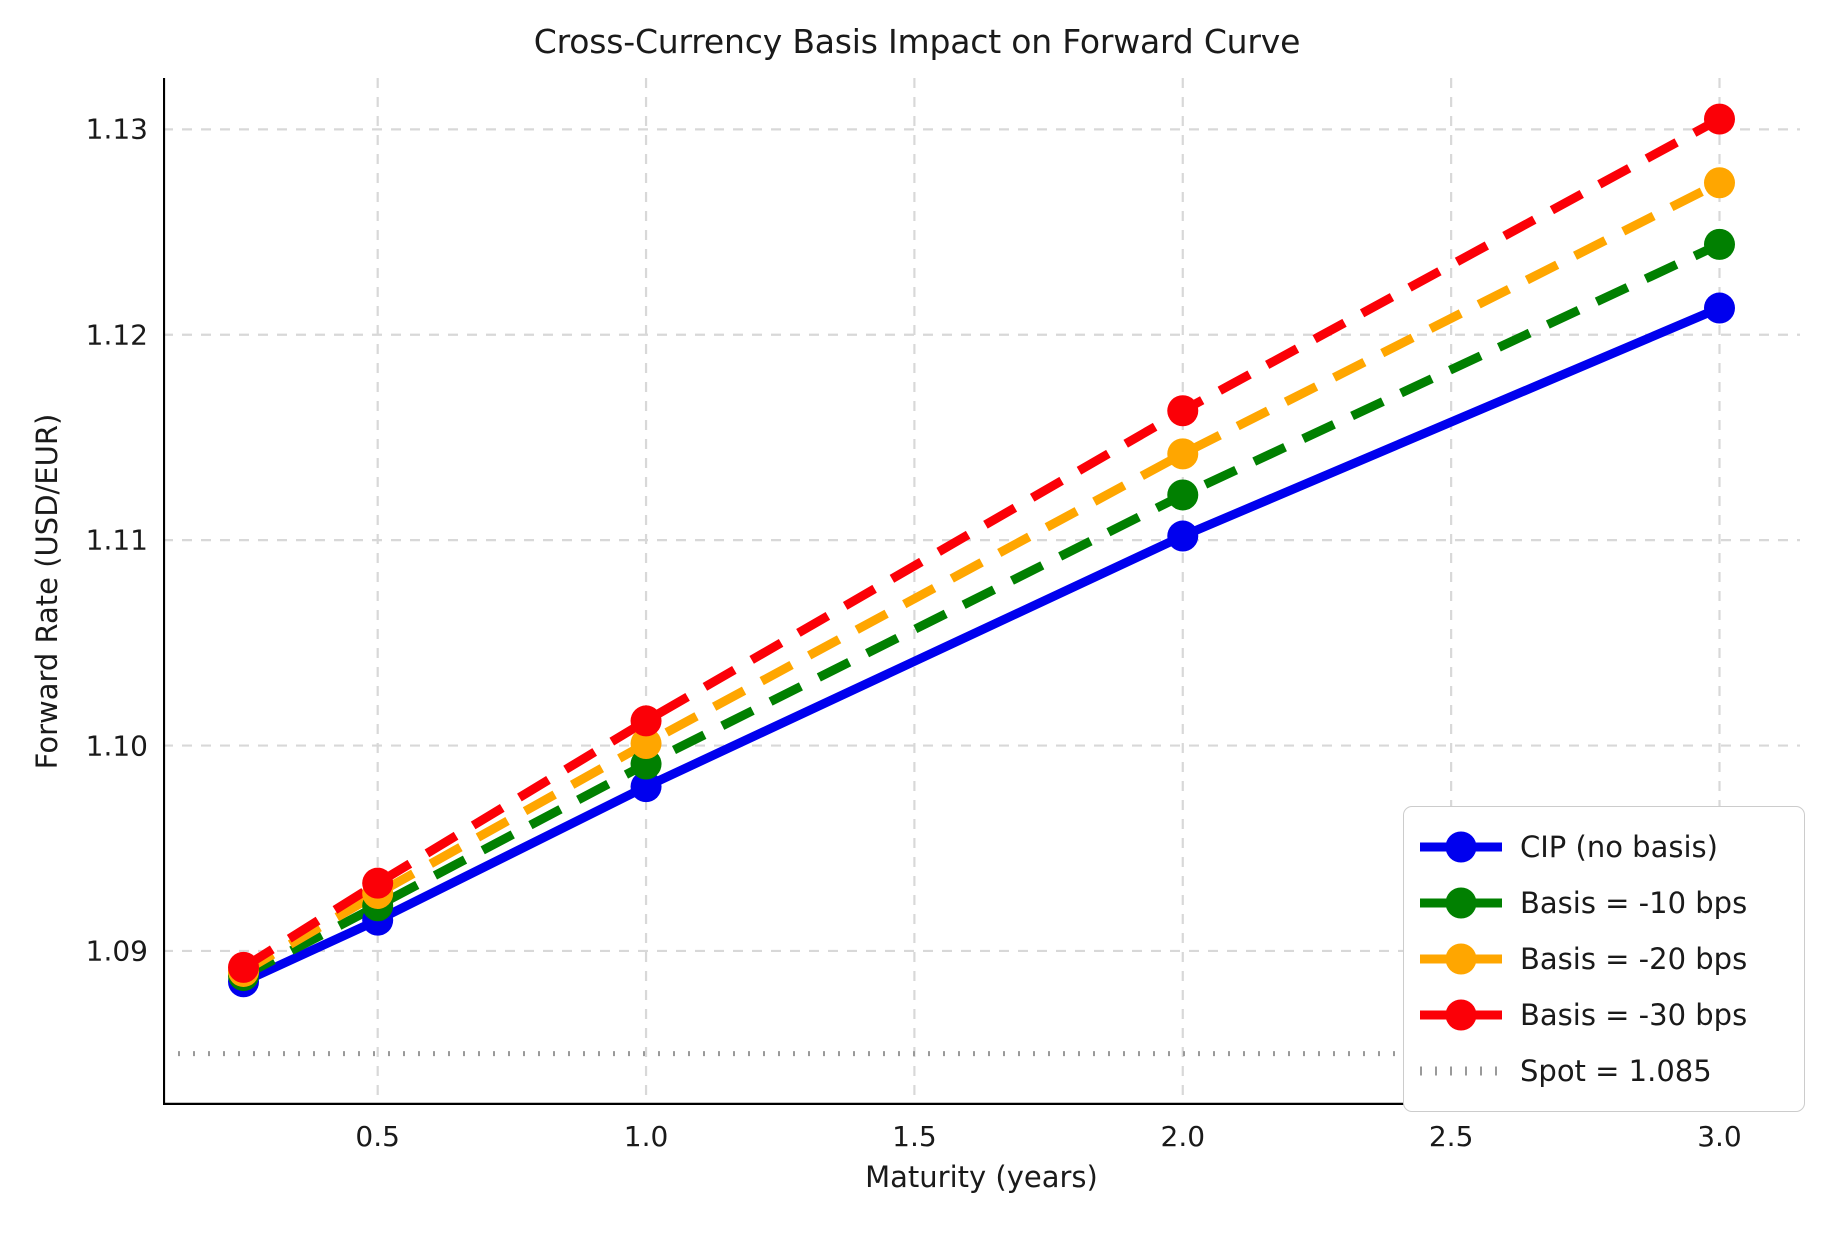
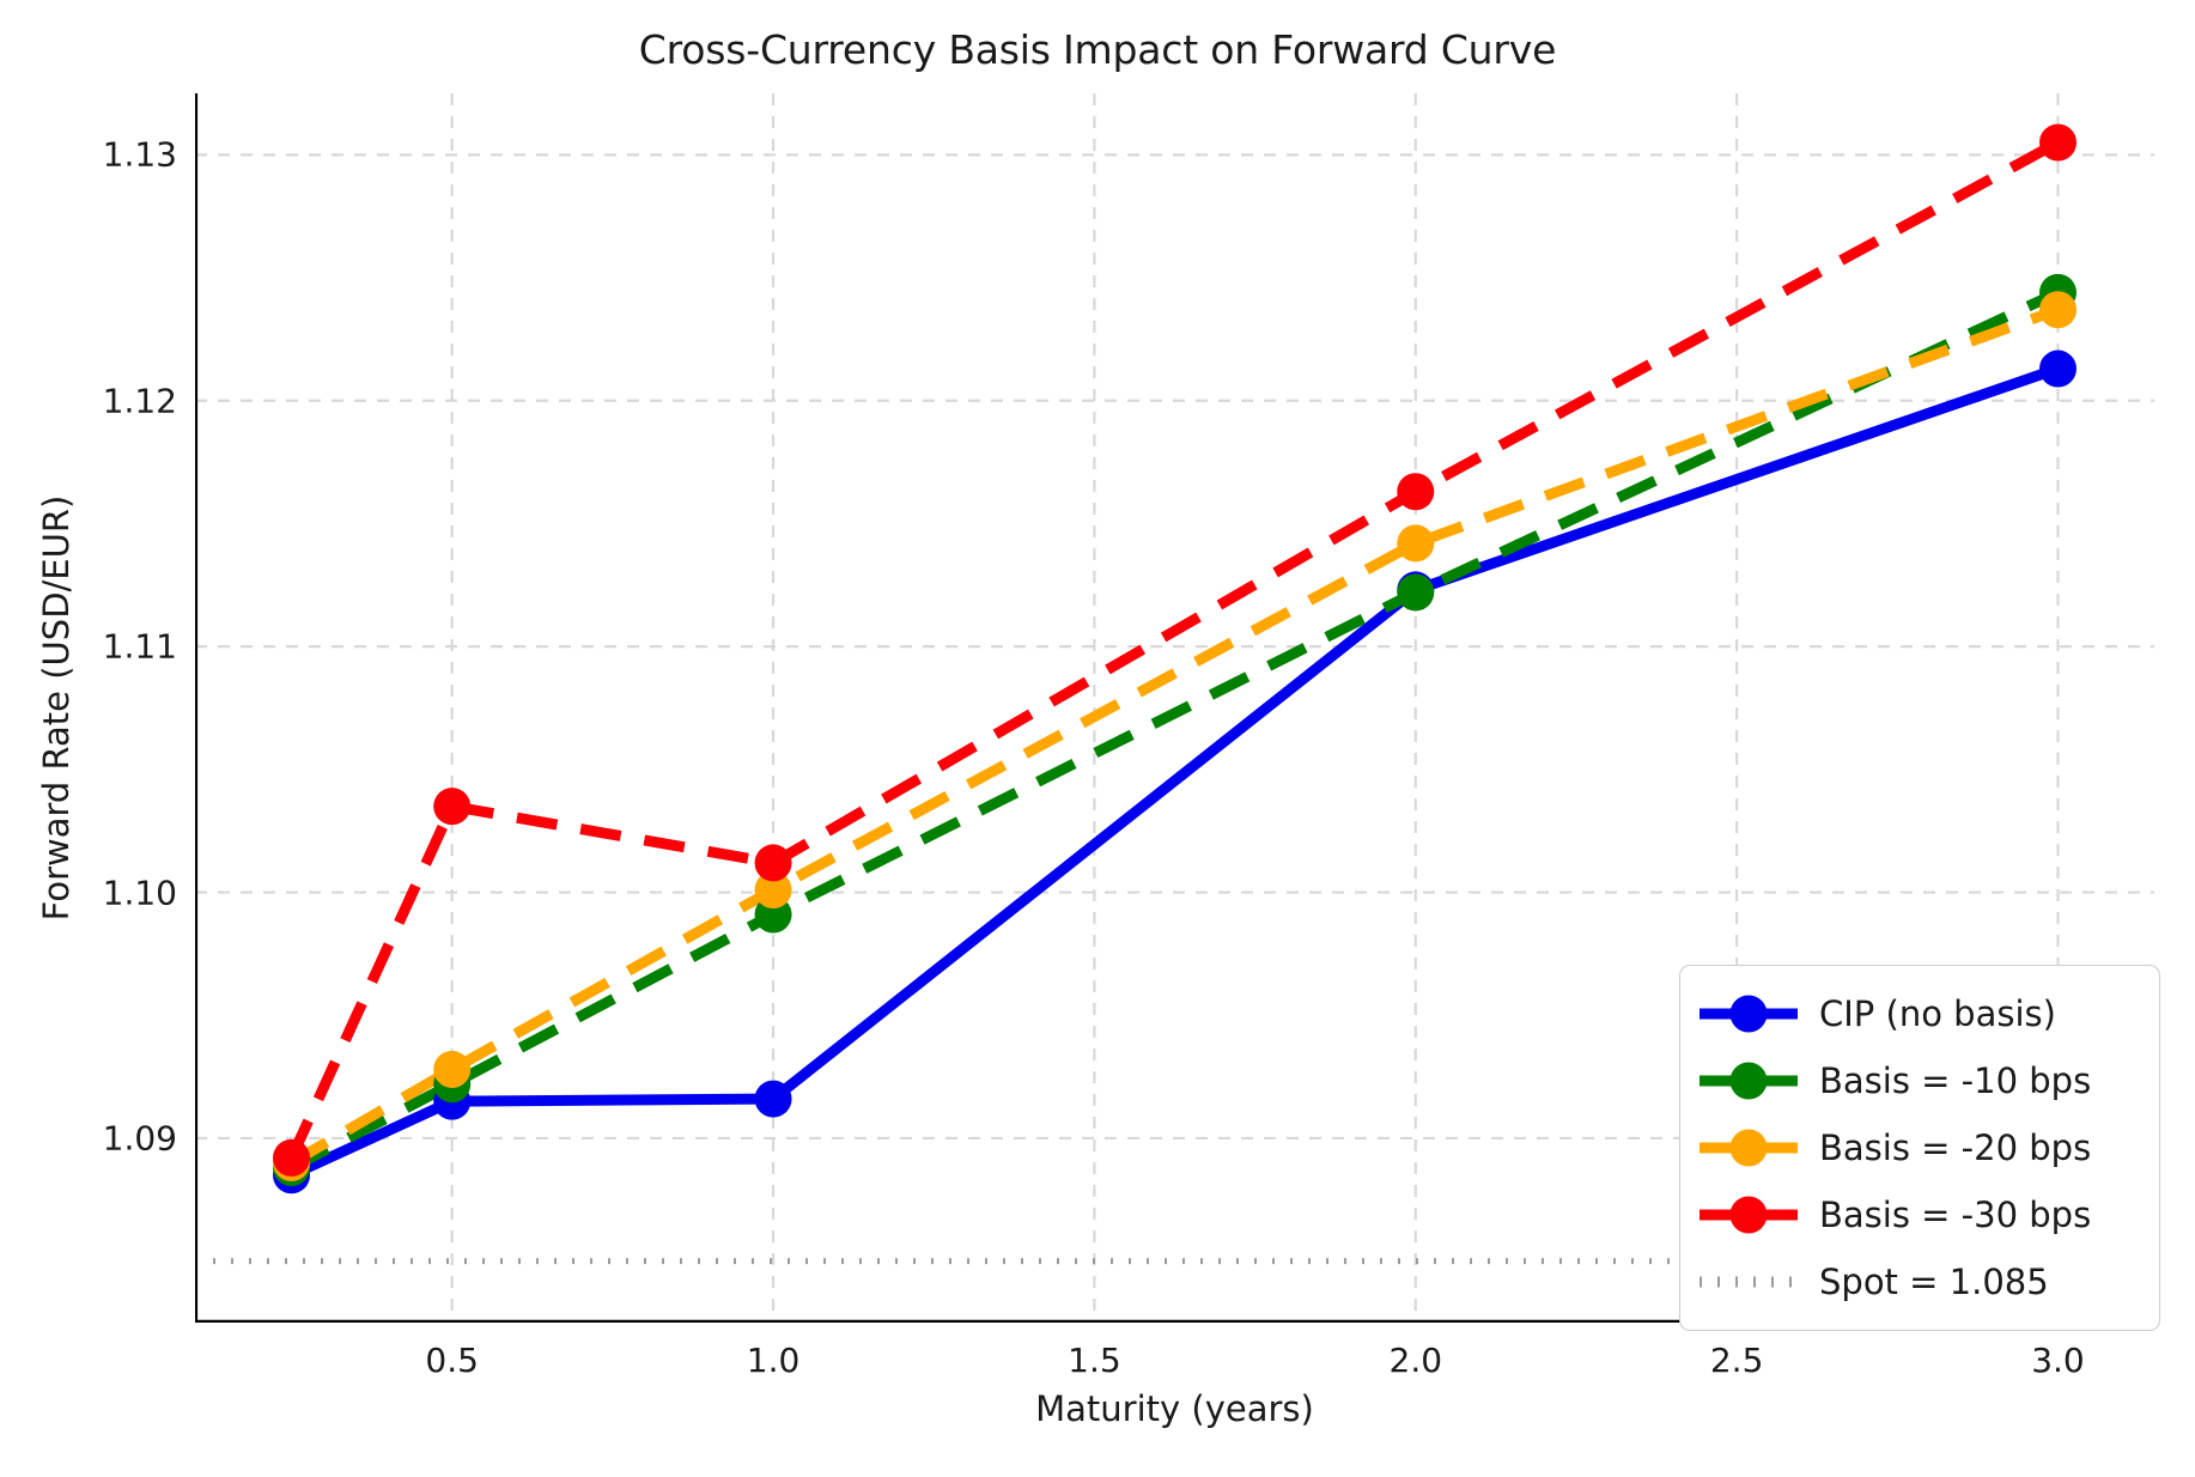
Basis = -30 bps/0.5: 1.0933 -> 1.1035
CIP (no basis)/1.0: 1.0980 -> 1.0916
CIP (no basis)/2.0: 1.1102 -> 1.1123
Basis = -20 bps/3.0: 1.1274 -> 1.1237
